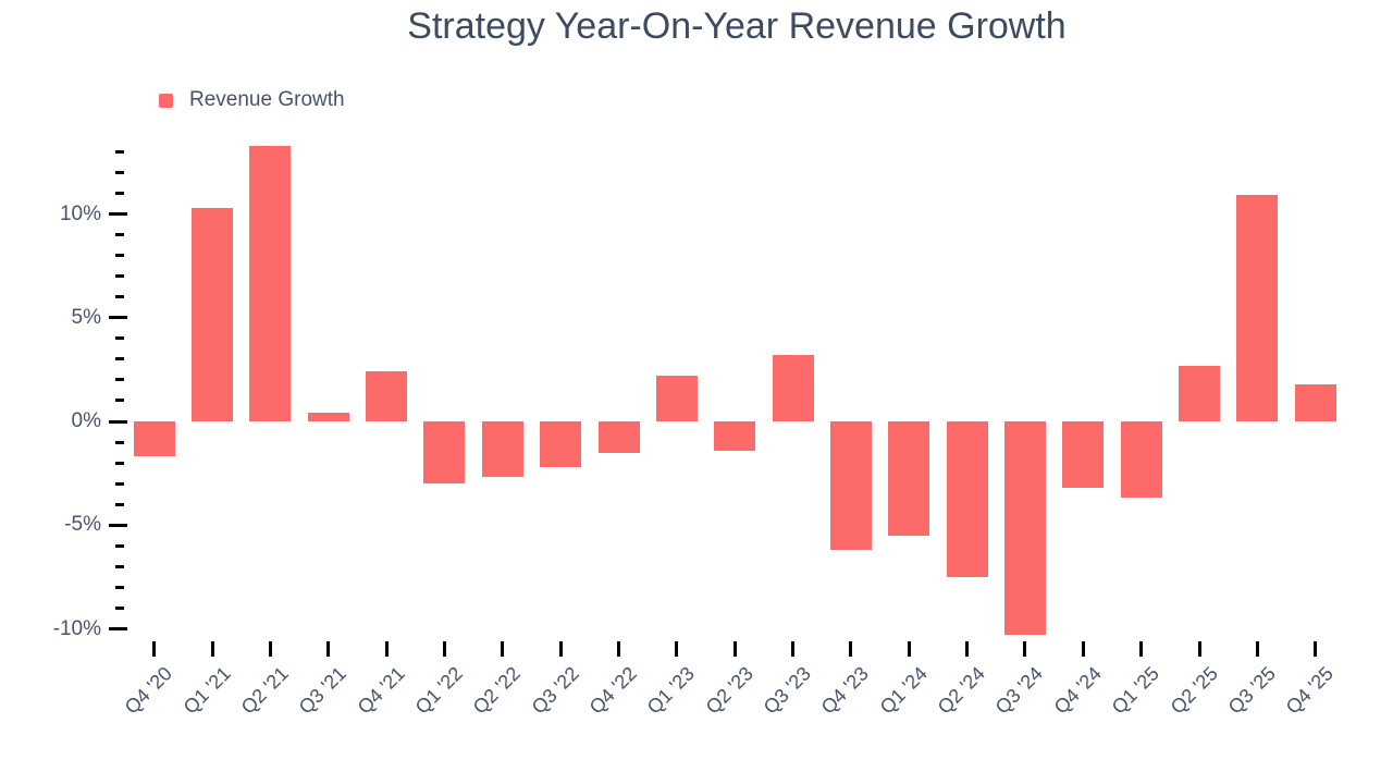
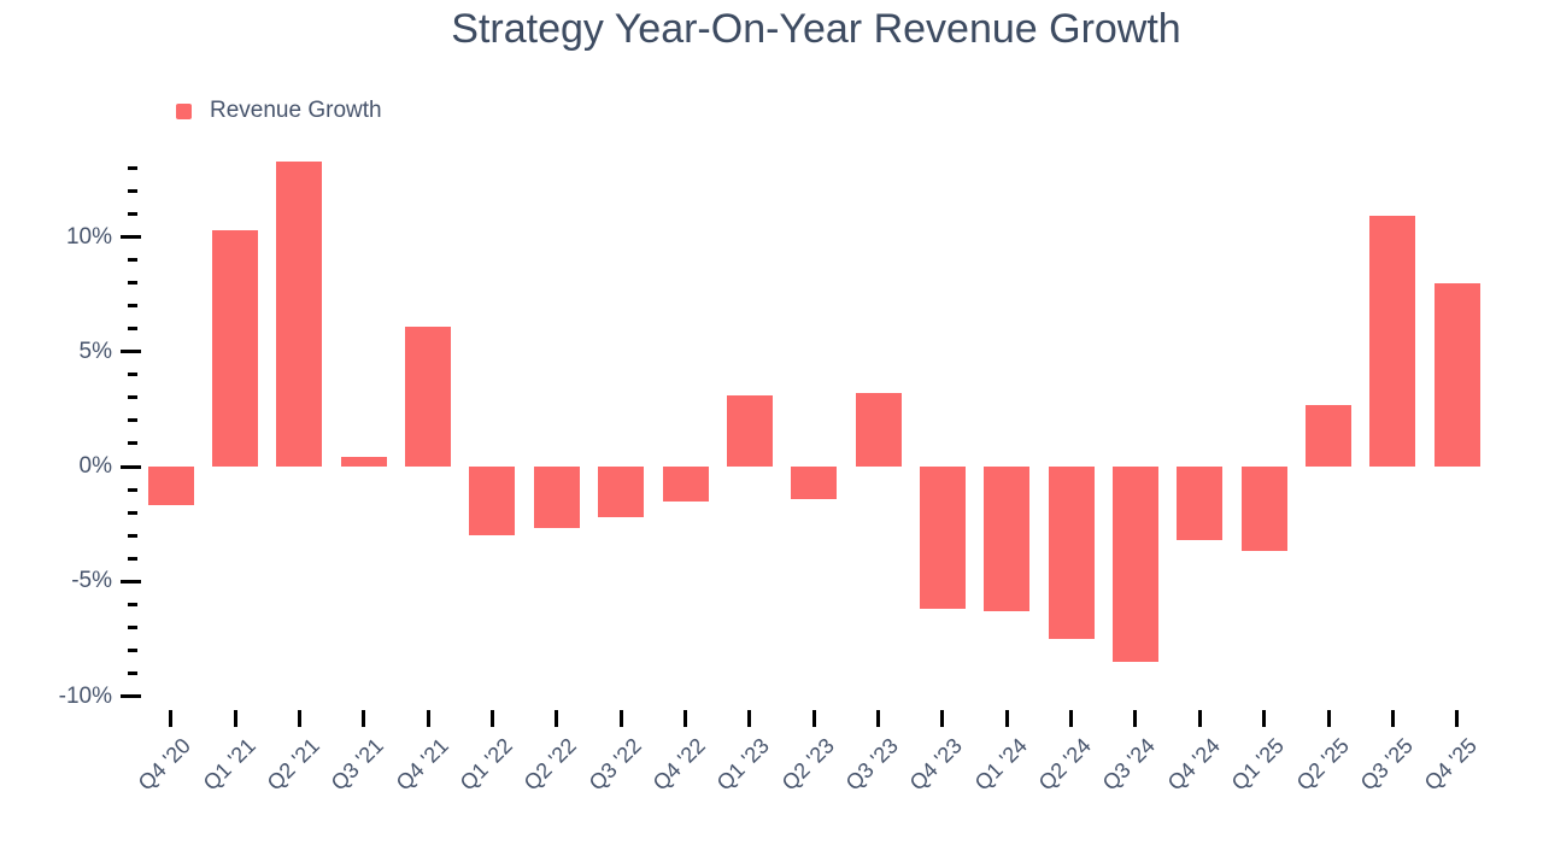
Q4 '21: 2.4% -> 6.1%
Q1 '23: 2.2% -> 3.1%
Q1 '24: -5.5% -> -6.3%
Q3 '24: -10.3% -> -8.5%
Q4 '25: 1.8% -> 8.0%
